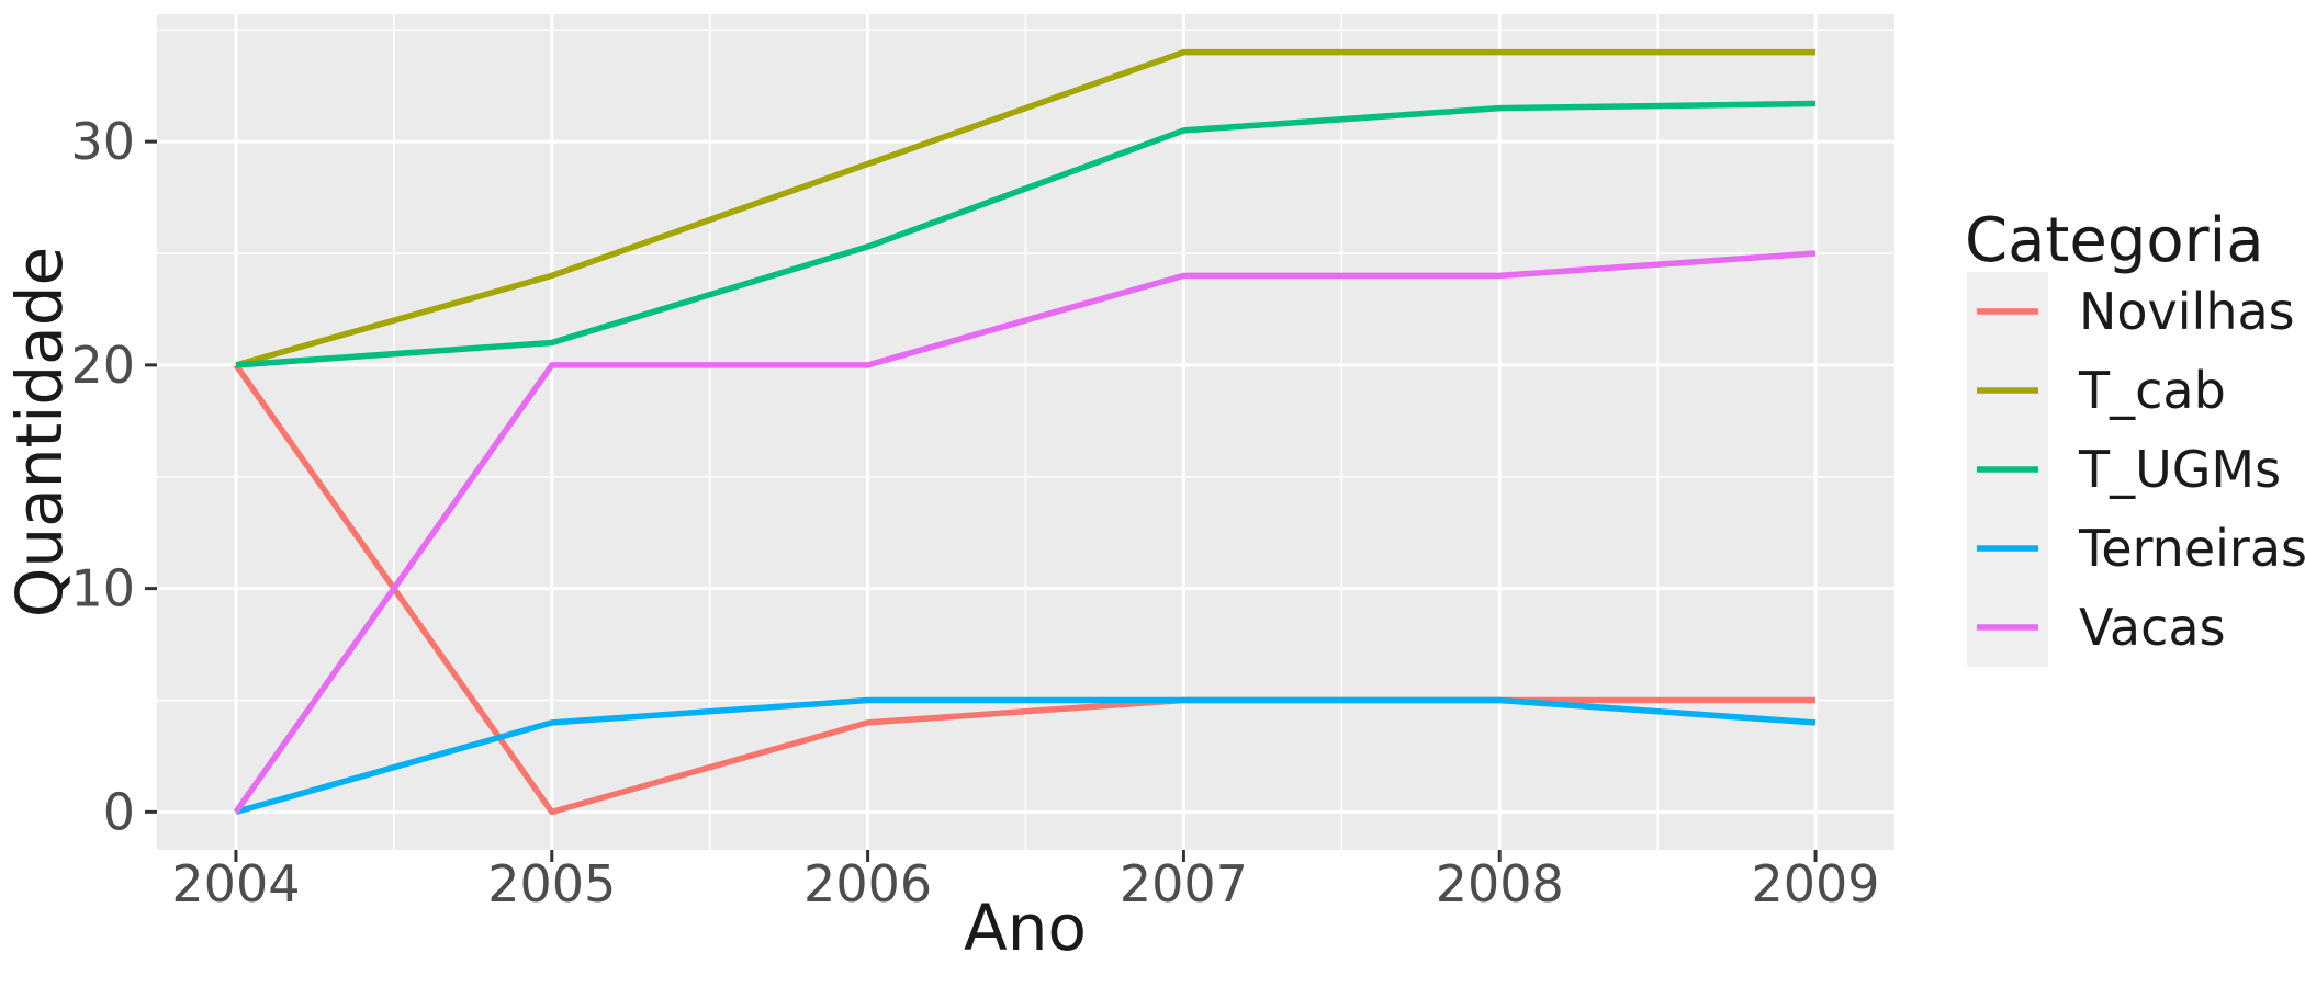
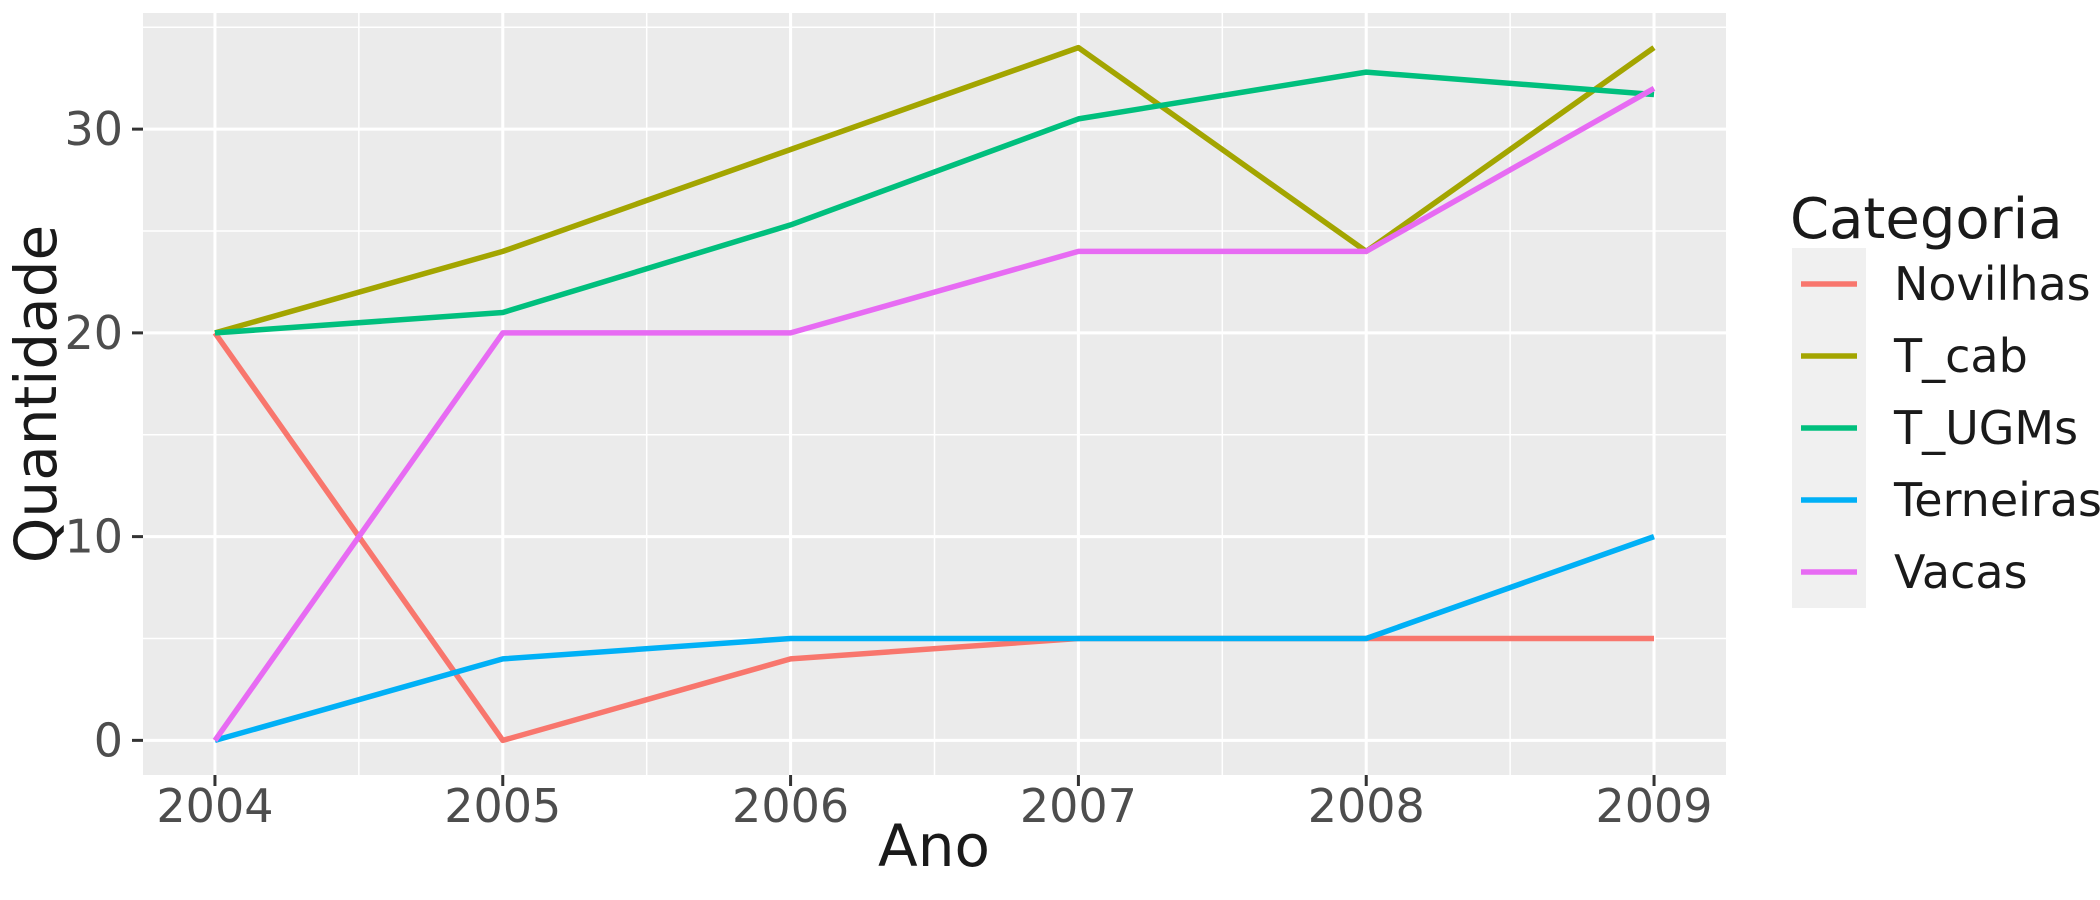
T_cab/2008: 34 -> 24
T_UGMs/2008: 31.5 -> 32.8
Terneiras/2009: 4 -> 10
Vacas/2009: 25 -> 32
